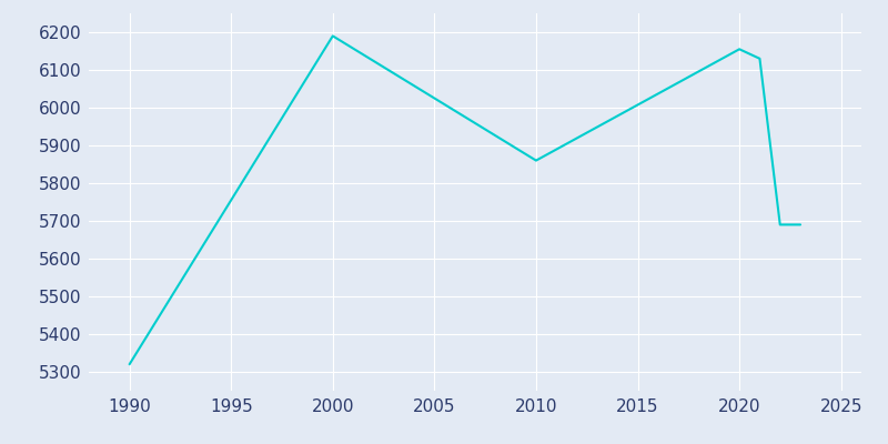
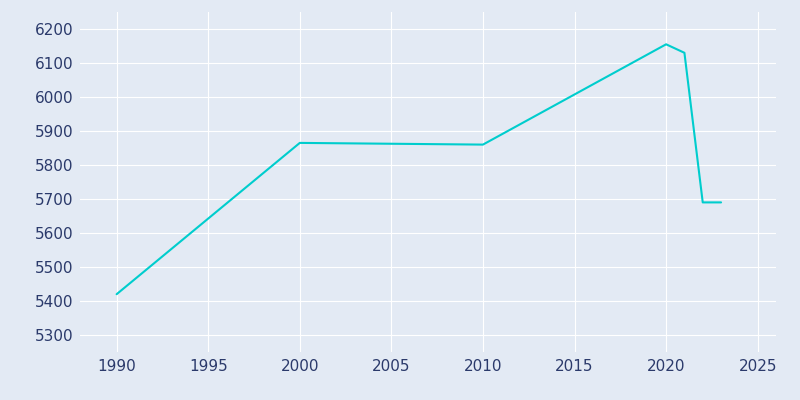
1990: 5320 -> 5420
2000: 6190 -> 5865
